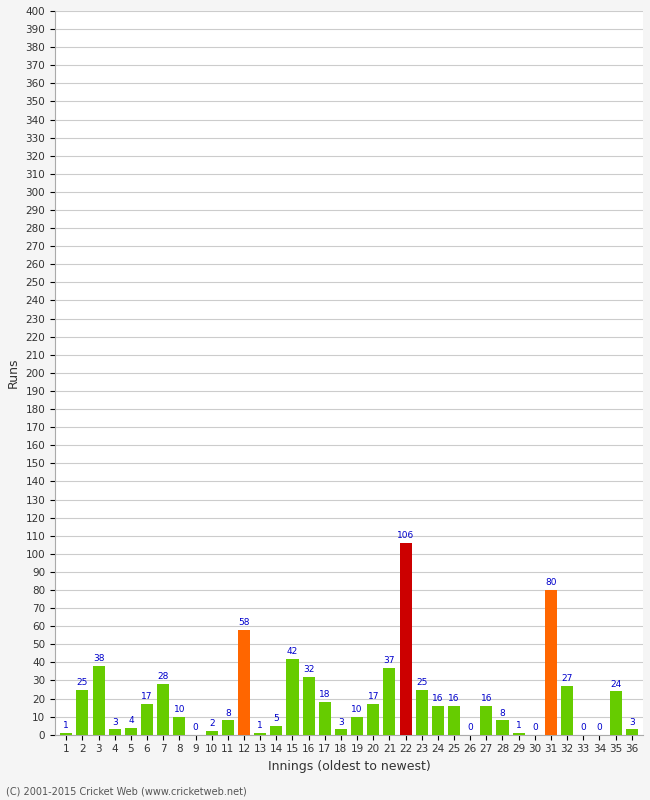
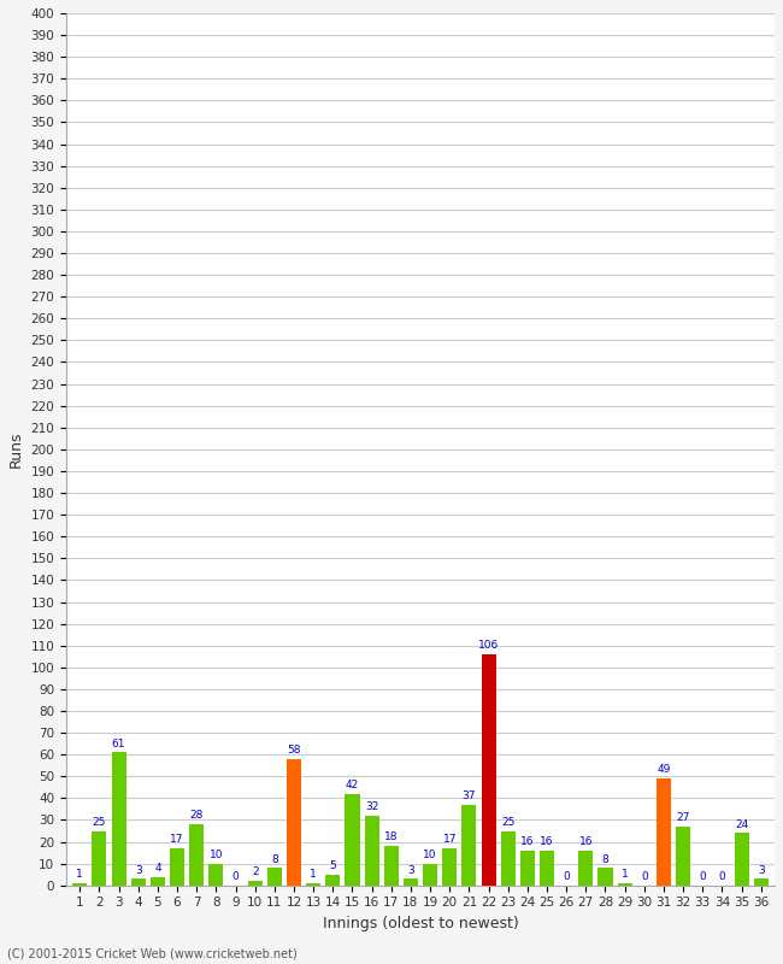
3: 38 -> 61
31: 80 -> 49
